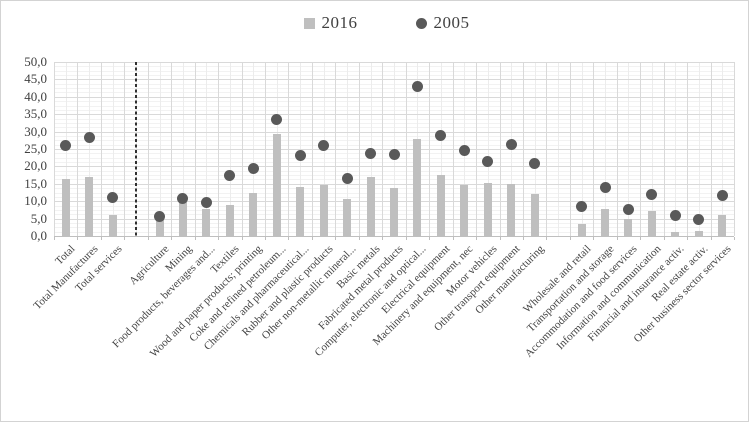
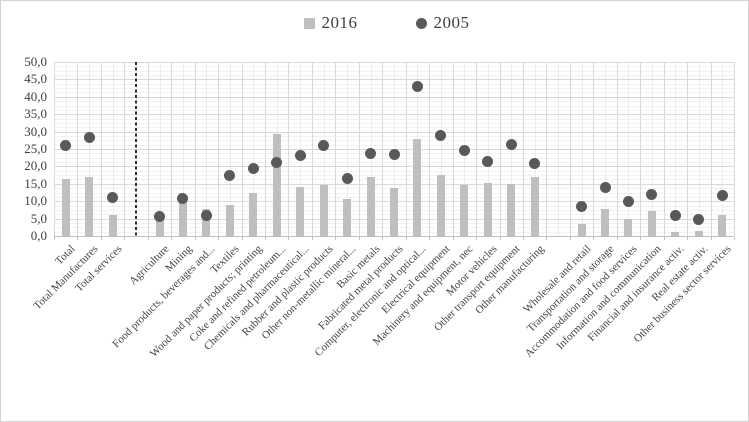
2005/Food products, beverages and...: 10 -> 6
2005/Coke and refined petroleum...: 34 -> 21
2016/Other manufacturing: 12 -> 17
2005/Accommodation and food services: 8 -> 10
